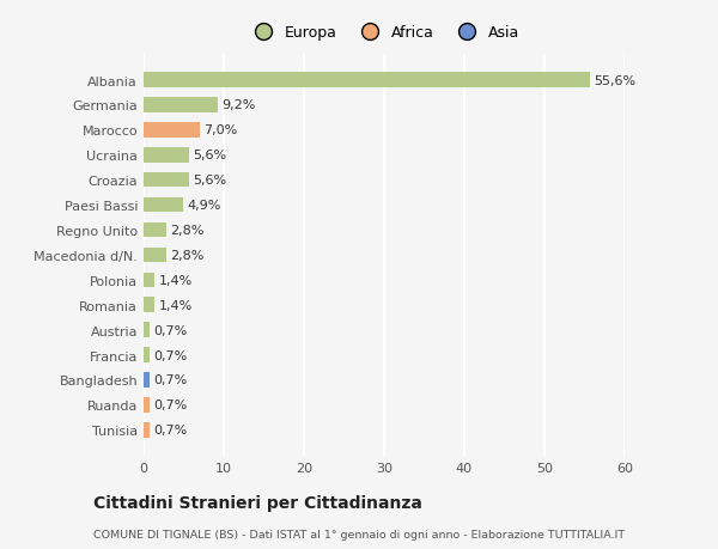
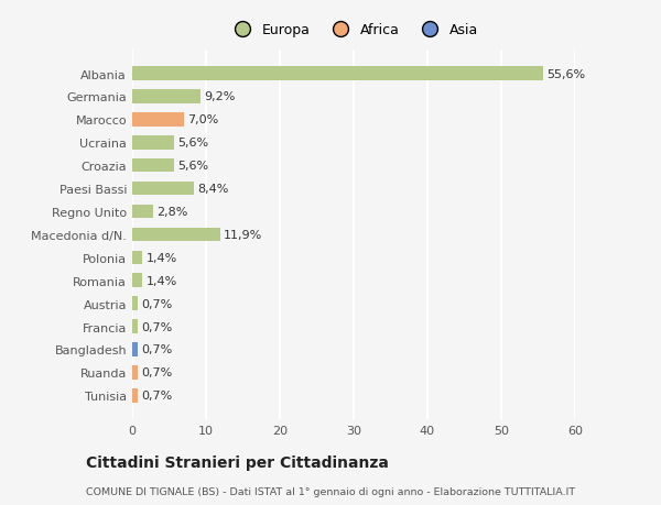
Paesi Bassi: 4,9% -> 8,4%
Macedonia d/N.: 2,8% -> 11,9%
